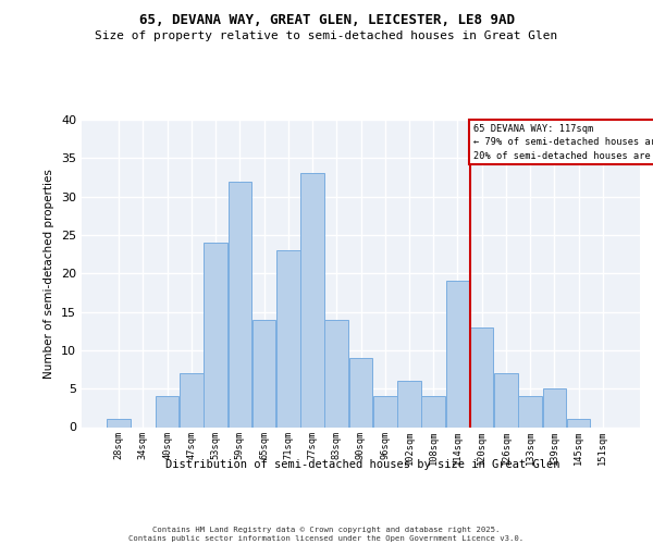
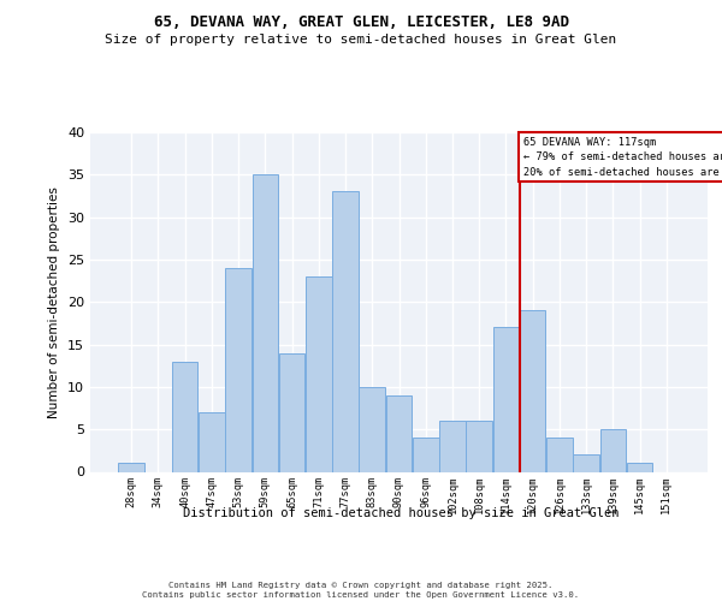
40sqm: 4 -> 13
59sqm: 32 -> 35
83sqm: 14 -> 10
108sqm: 4 -> 6
114sqm: 19 -> 17
120sqm: 13 -> 19
126sqm: 7 -> 4
133sqm: 4 -> 2
